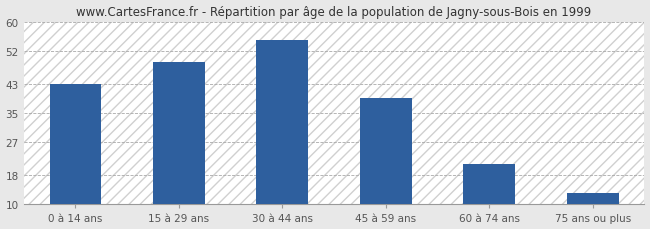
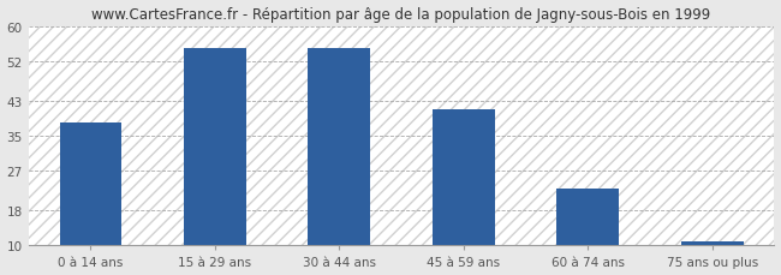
0 à 14 ans: 43 -> 38
15 à 29 ans: 49 -> 55
45 à 59 ans: 39 -> 41
60 à 74 ans: 21 -> 23
75 ans ou plus: 13 -> 11
